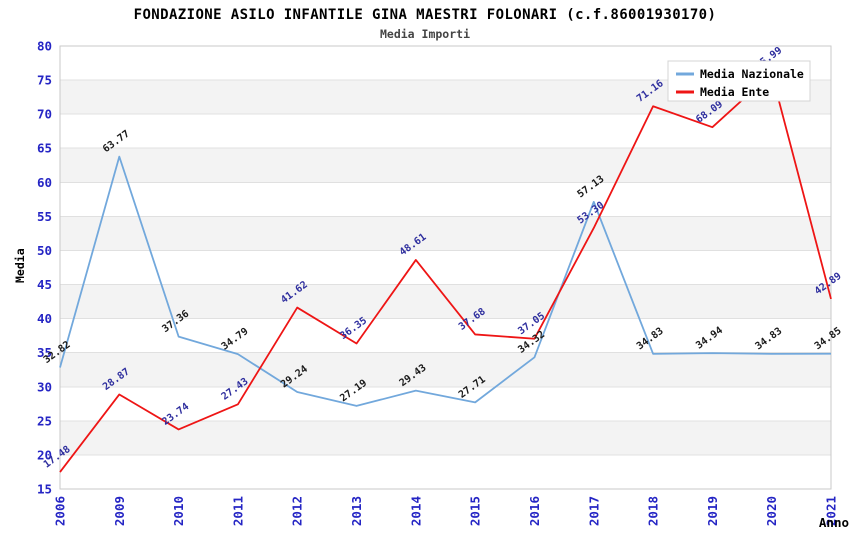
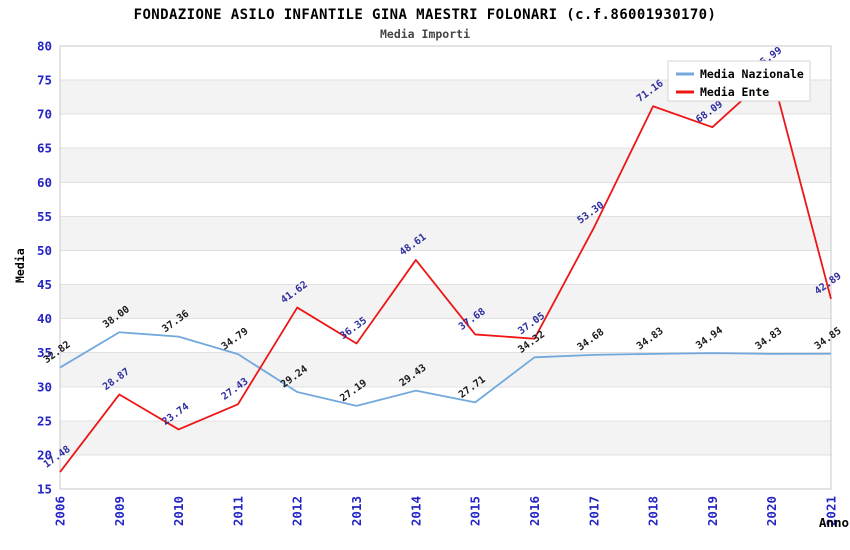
Media Nazionale/2009: 63.77 -> 38.00
Media Nazionale/2017: 57.13 -> 34.68
